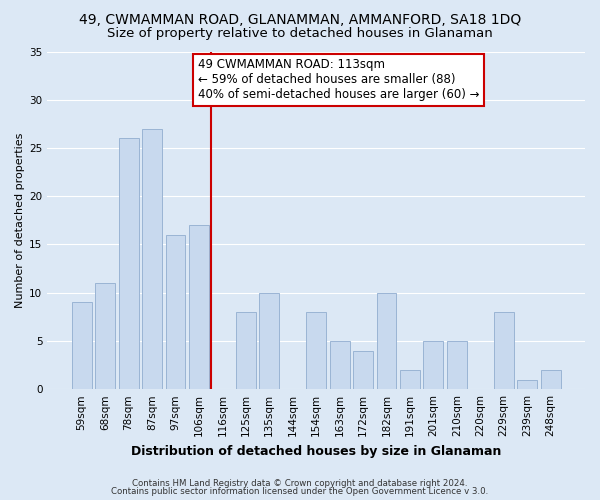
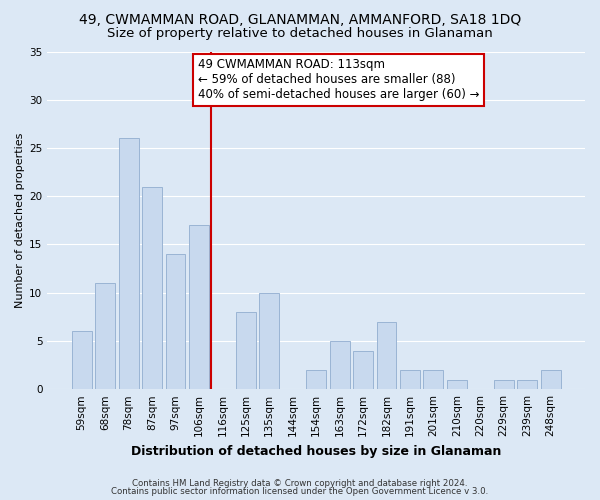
59sqm: 9 -> 6
87sqm: 27 -> 21
97sqm: 16 -> 14
154sqm: 8 -> 2
182sqm: 10 -> 7
201sqm: 5 -> 2
210sqm: 5 -> 1
229sqm: 8 -> 1
